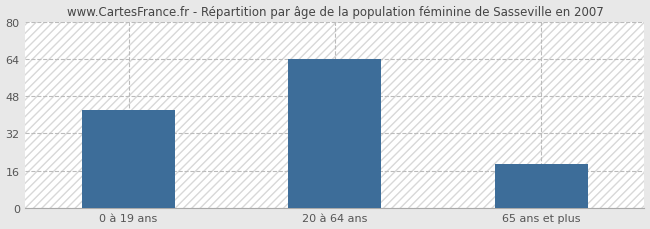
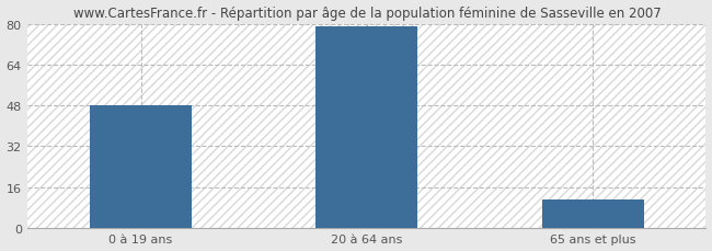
0 à 19 ans: 42 -> 48
20 à 64 ans: 64 -> 79
65 ans et plus: 19 -> 11
